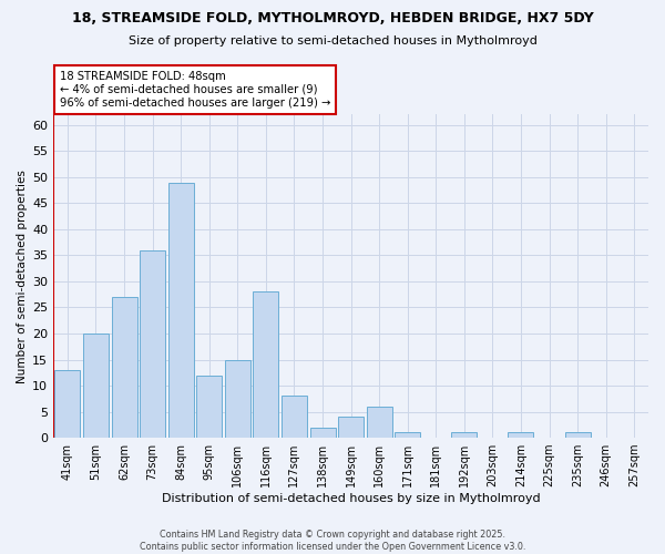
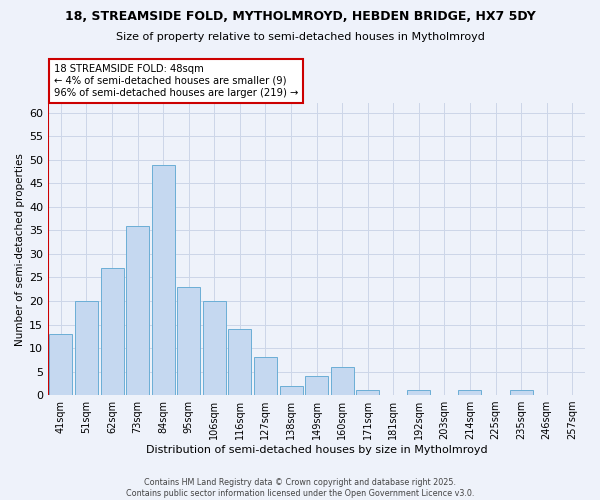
95sqm: 12 -> 23
106sqm: 15 -> 20
116sqm: 28 -> 14
